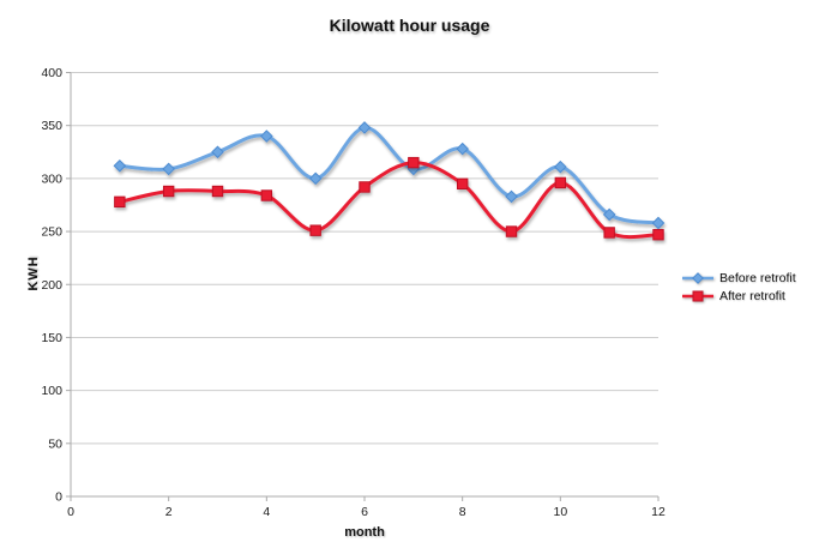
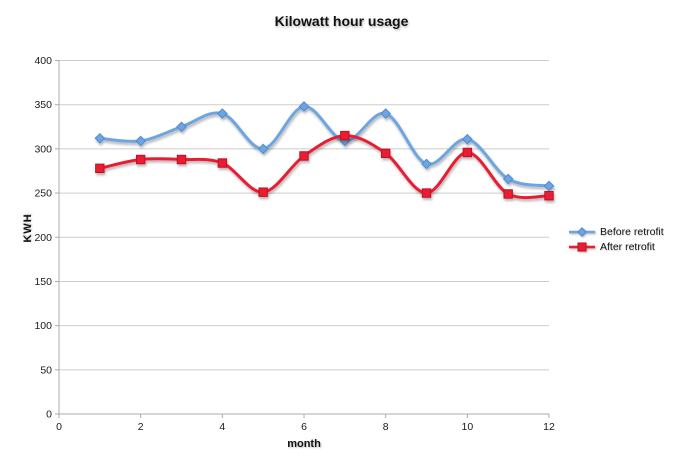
Before retrofit/8: 330 -> 340
